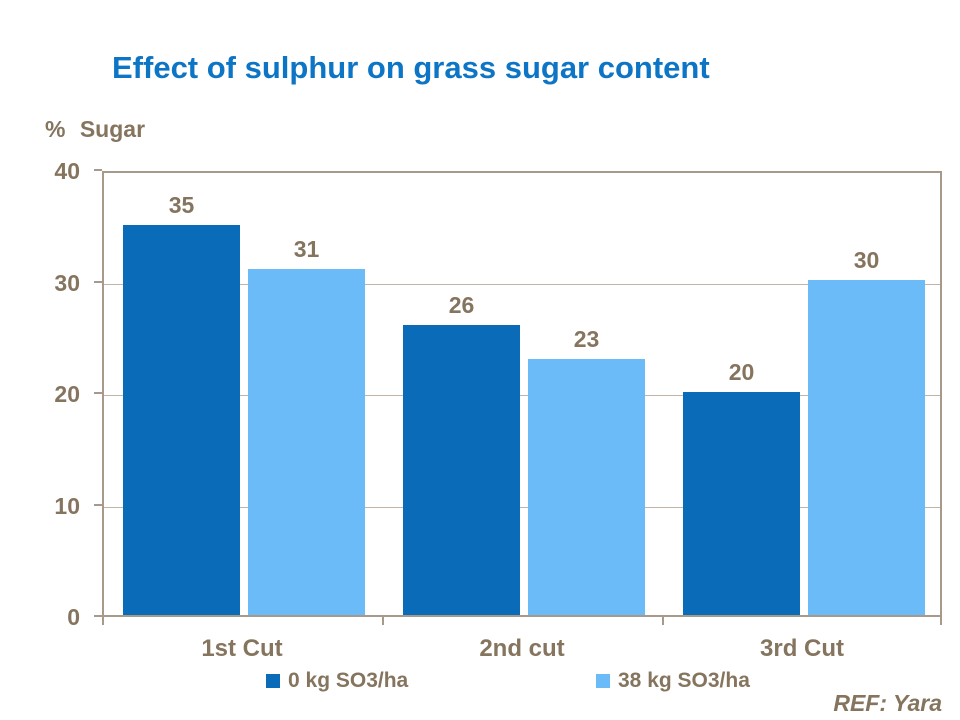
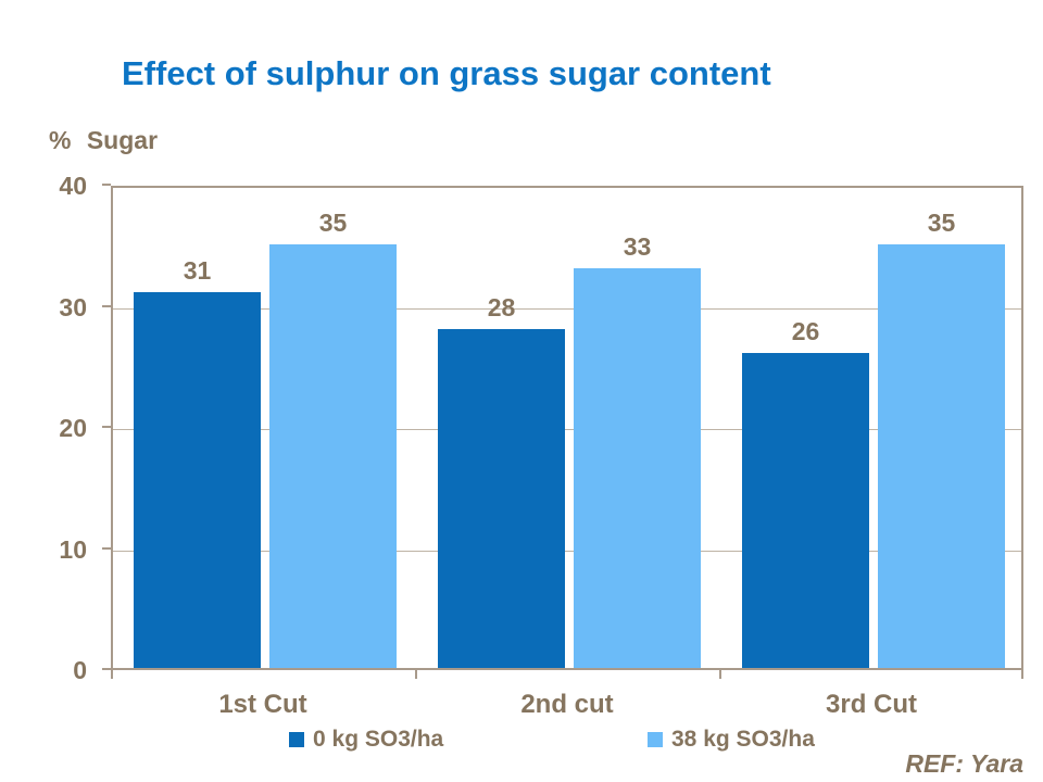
0 kg SO3/ha/1st Cut: 35 -> 31
38 kg SO3/ha/1st Cut: 31 -> 35
0 kg SO3/ha/2nd cut: 26 -> 28
38 kg SO3/ha/2nd cut: 23 -> 33
0 kg SO3/ha/3rd Cut: 20 -> 26
38 kg SO3/ha/3rd Cut: 30 -> 35
